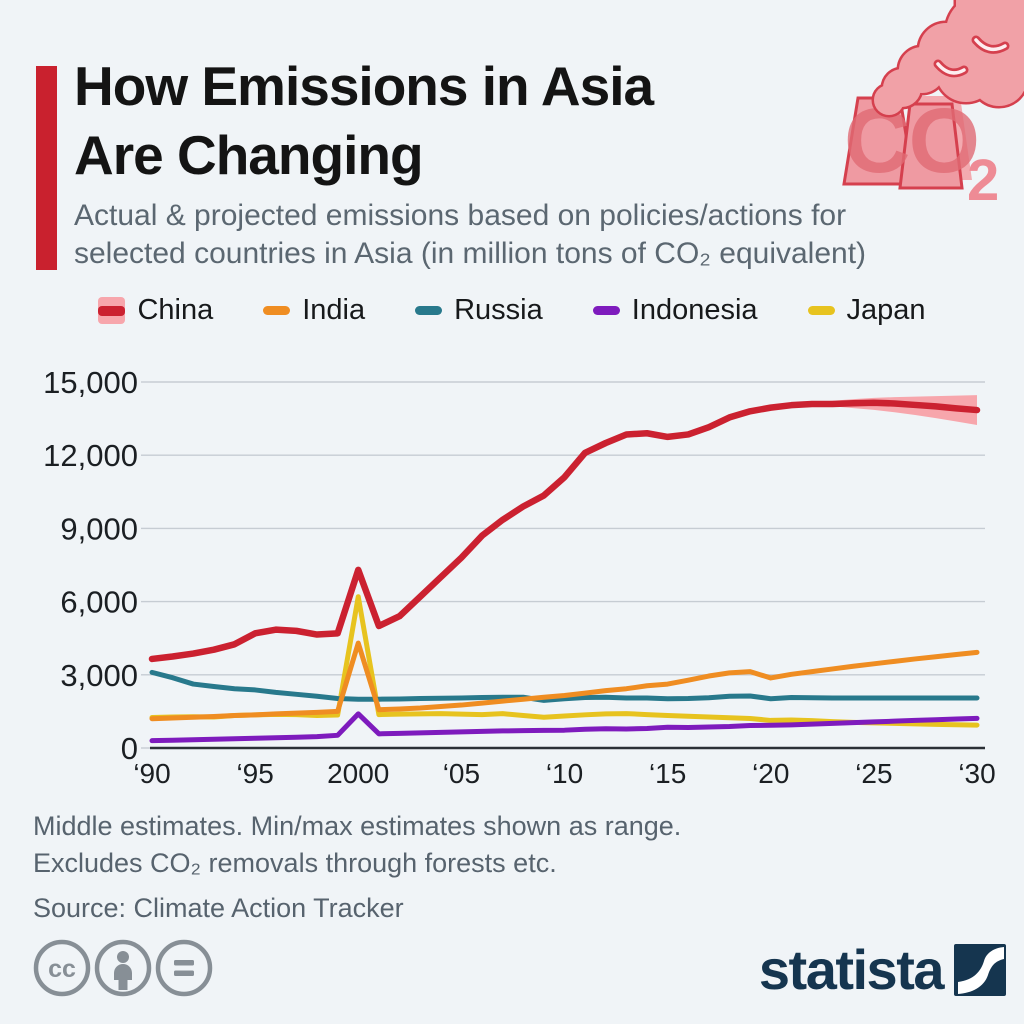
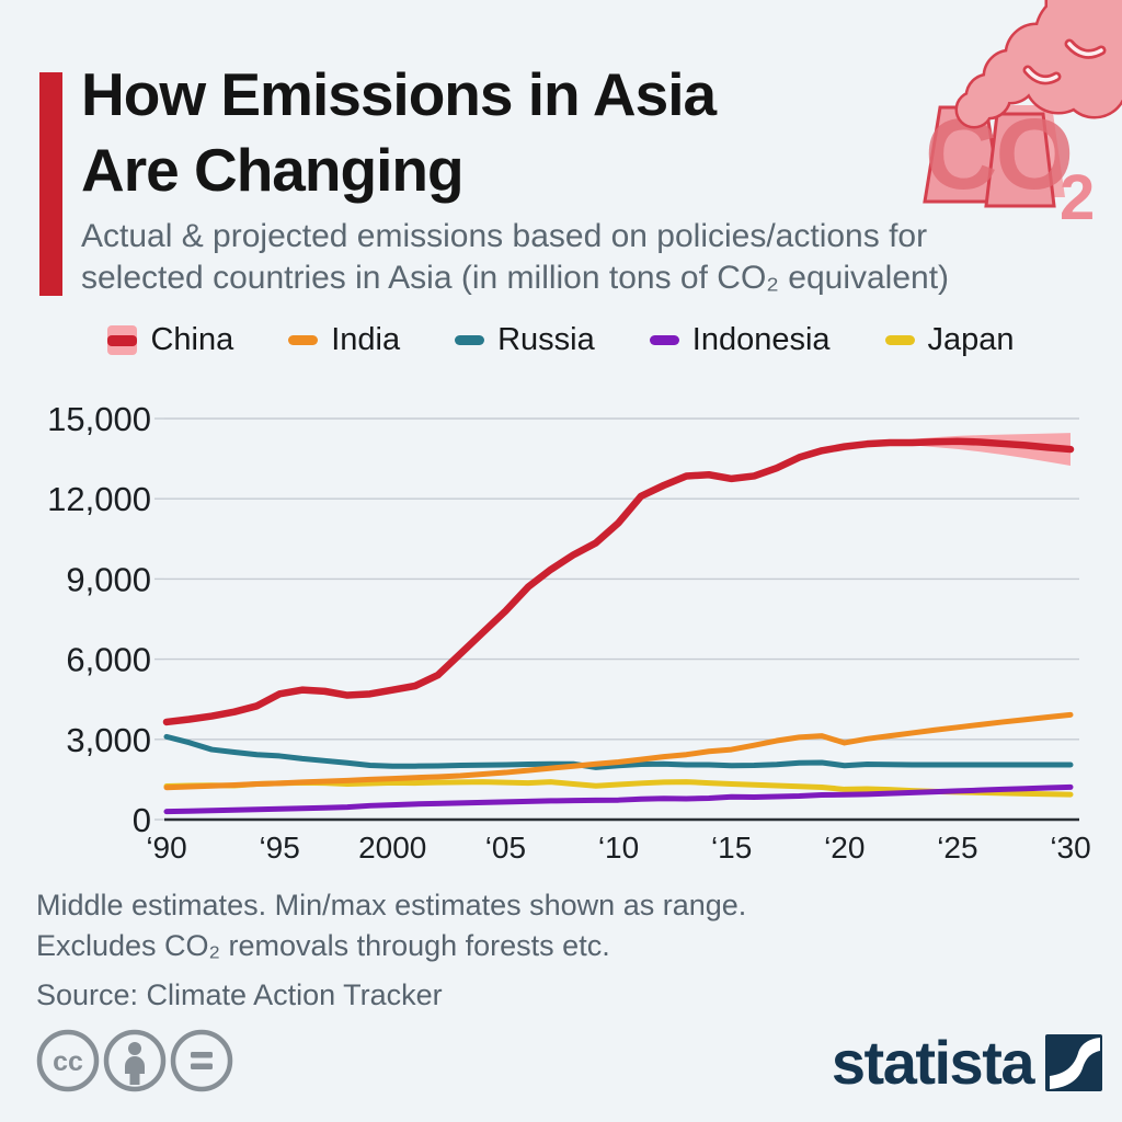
China/2000: 7300 -> 4800
India/2000: 4300 -> 1500
Indonesia/2000: 1400 -> 600
Japan/2000: 6200 -> 1400
